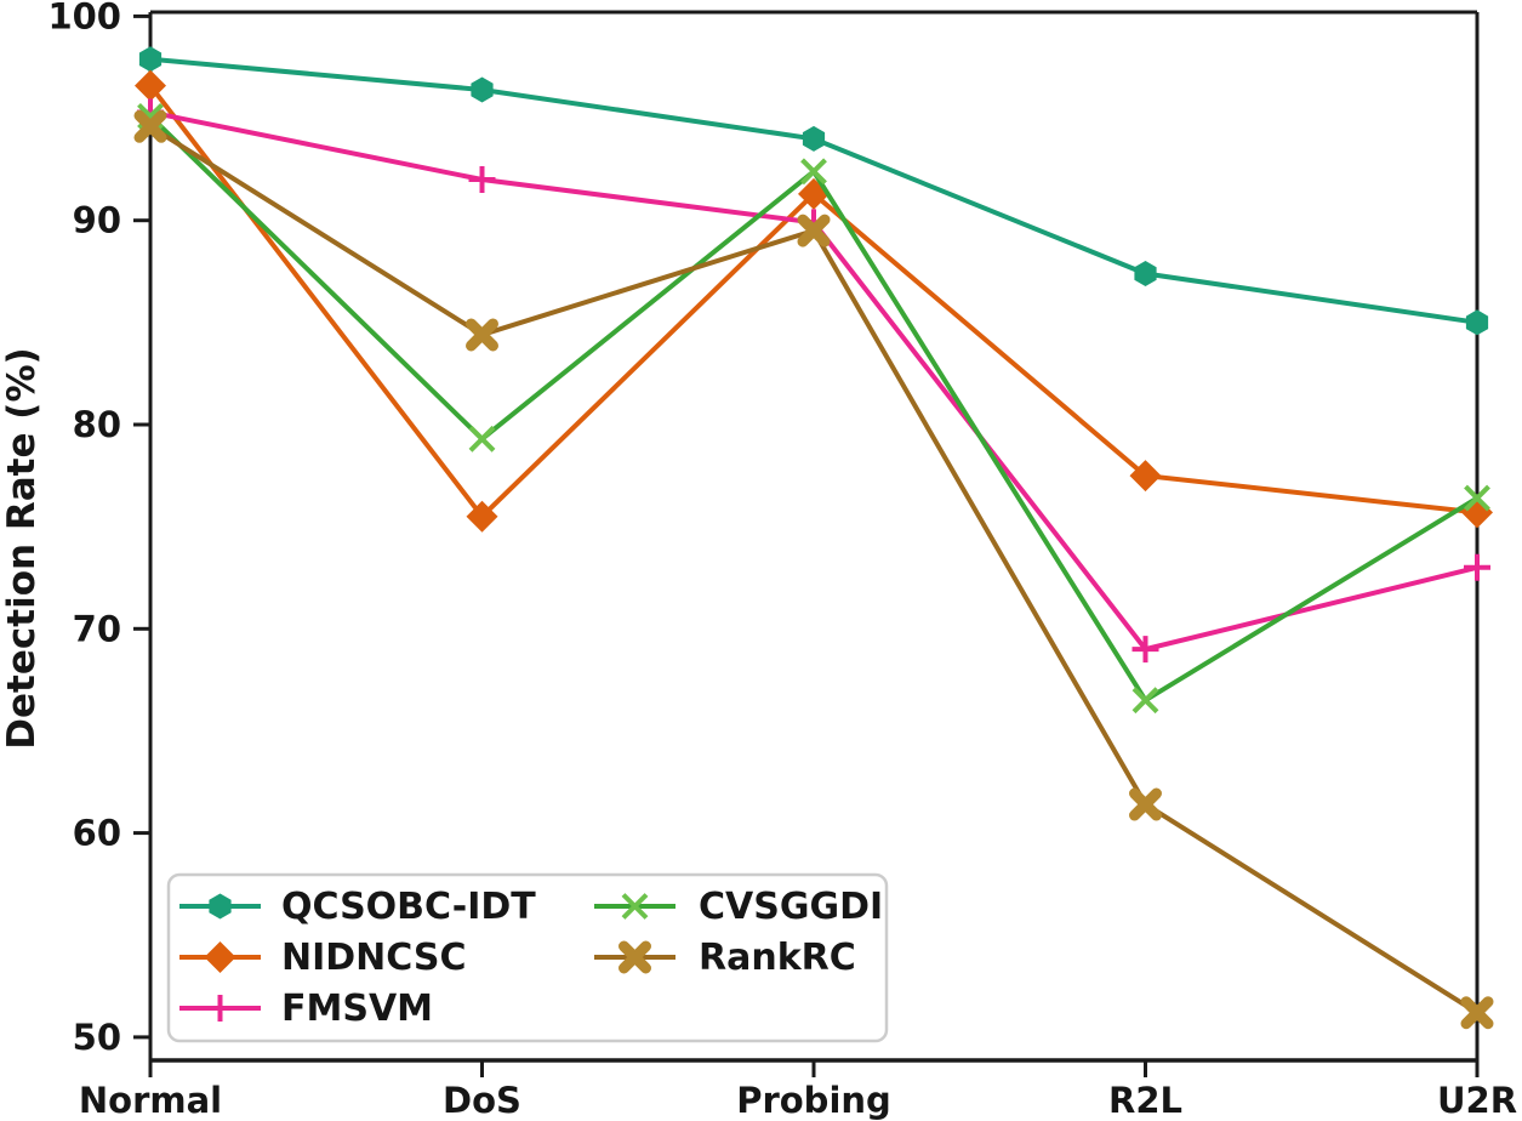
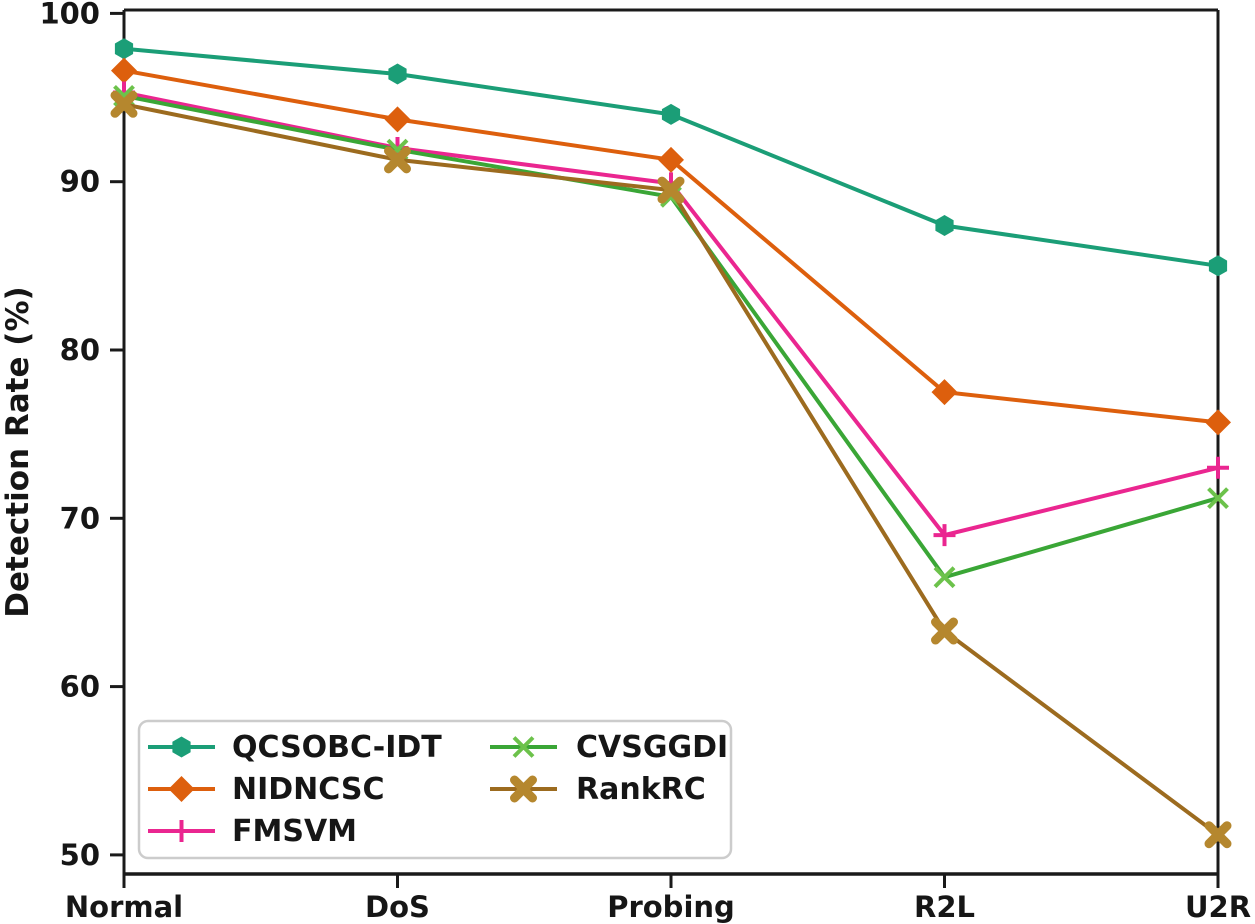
NIDNCSC/DoS: 75.5 -> 93.7
CVSGGDI/DoS: 79.3 -> 91.9
RankRC/DoS: 84.4 -> 91.3
CVSGGDI/Probing: 92.4 -> 89.1
RankRC/R2L: 61.4 -> 63.3
CVSGGDI/U2R: 76.4 -> 71.2
